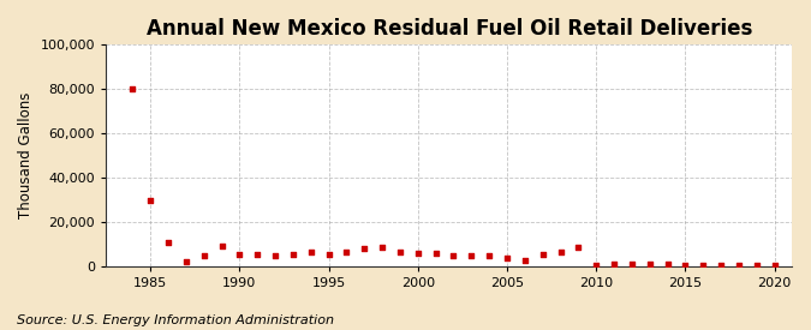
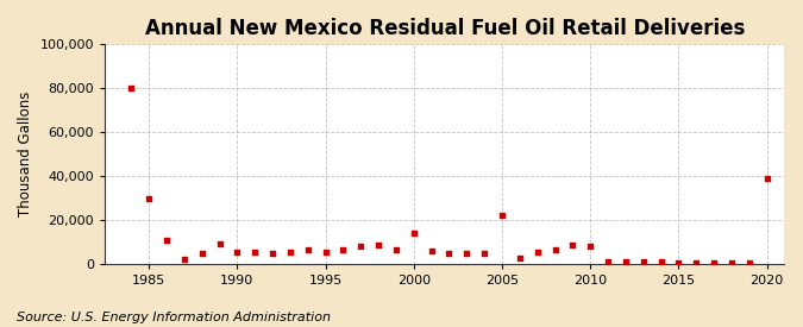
2000: 6,000 -> 14,000
2005: 4,000 -> 22,000
2010: 0 -> 8,000
2020: 0 -> 39,000
